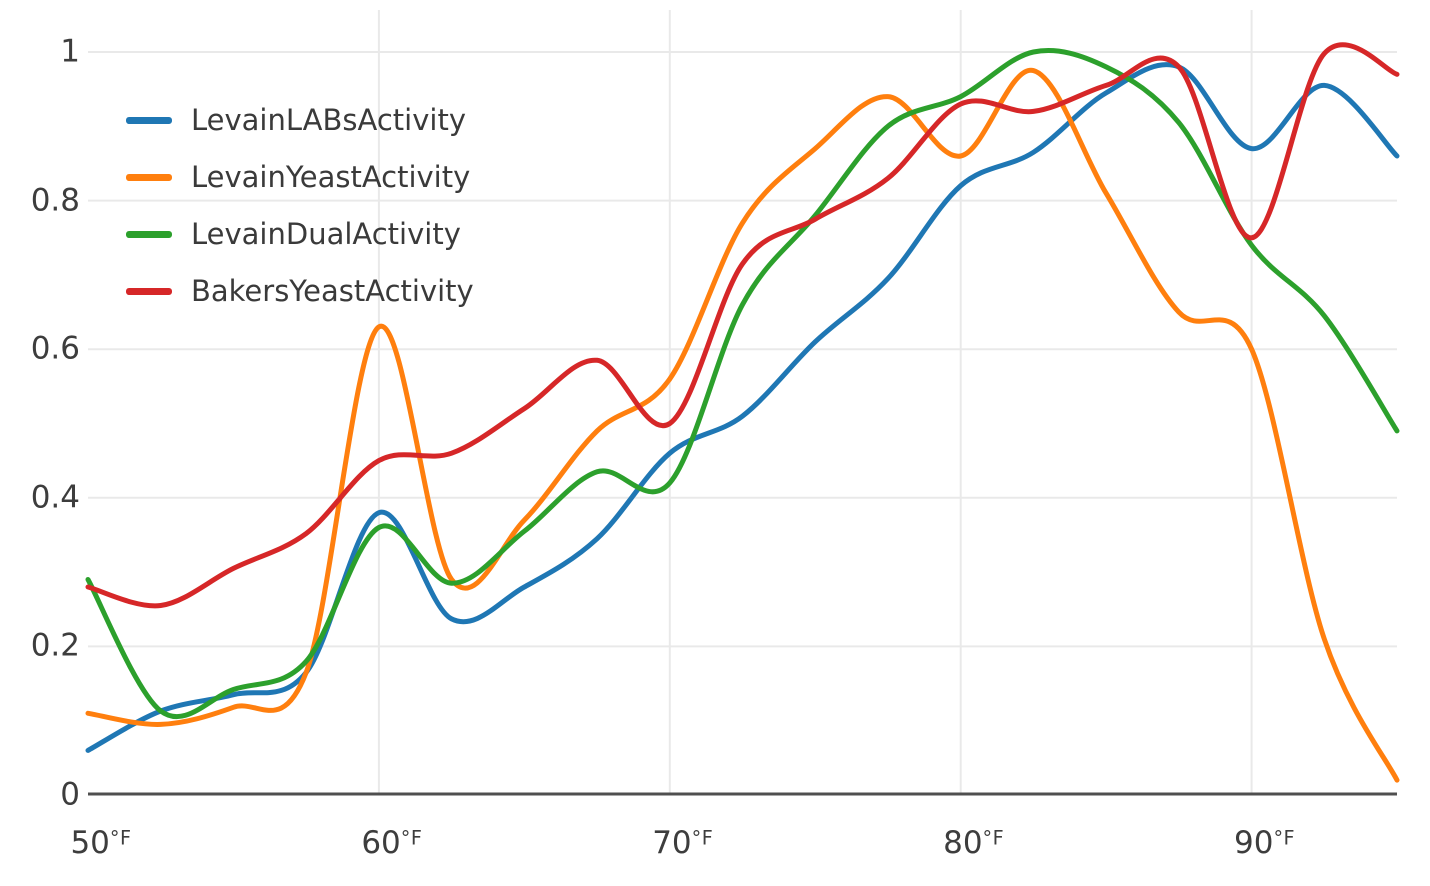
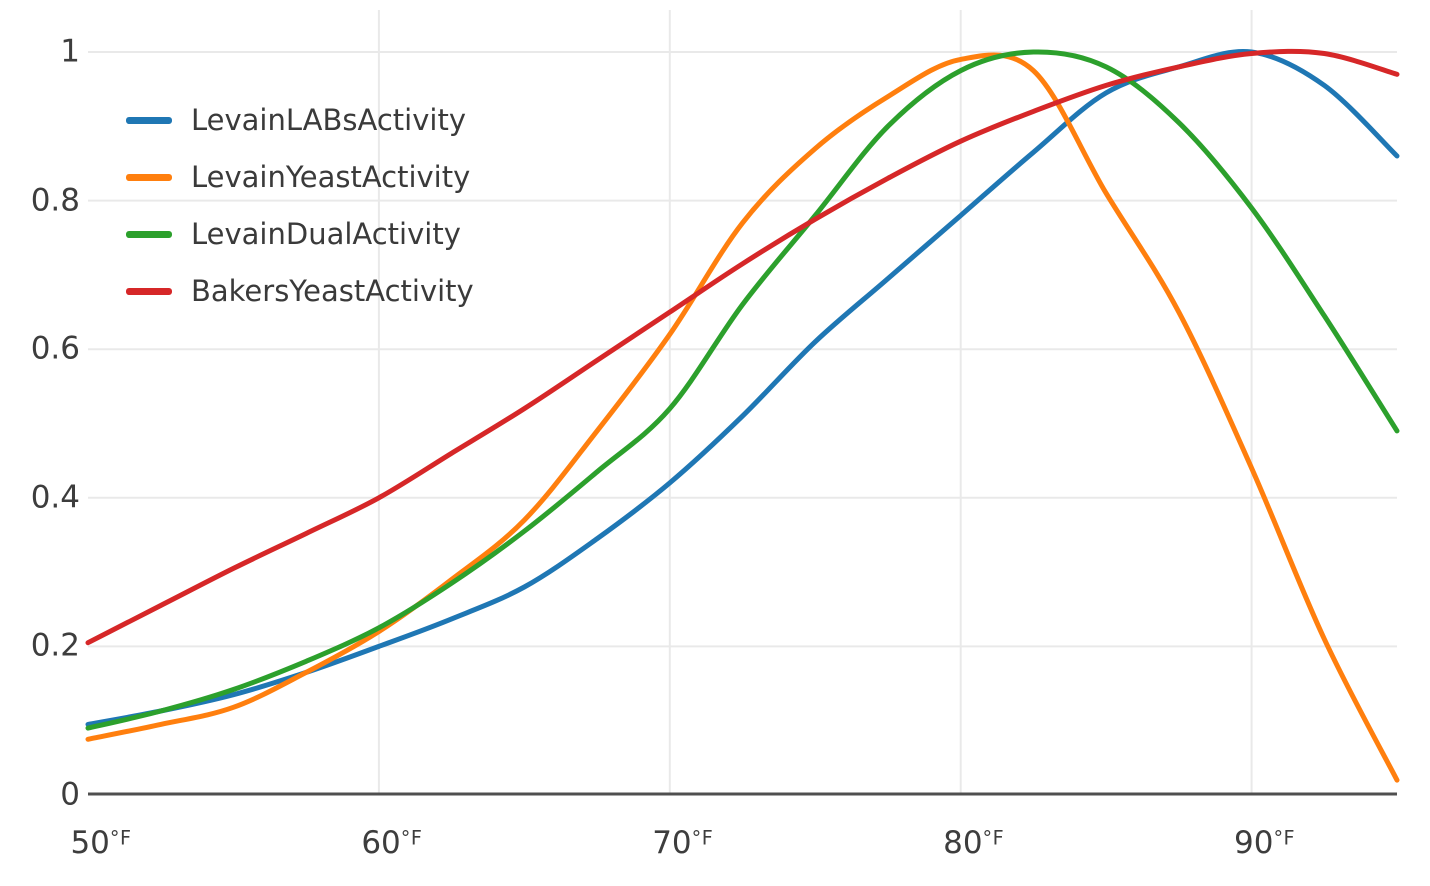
LevainLABsActivity/50: 0.06 -> 0.10
LevainYeastActivity/50: 0.11 -> 0.07
LevainDualActivity/50: 0.29 -> 0.09
BakersYeastActivity/50: 0.28 -> 0.20
LevainLABsActivity/60: 0.38 -> 0.20
LevainYeastActivity/60: 0.63 -> 0.22
LevainDualActivity/60: 0.36 -> 0.23
BakersYeastActivity/60: 0.45 -> 0.40
LevainLABsActivity/70: 0.46 -> 0.42
LevainYeastActivity/70: 0.56 -> 0.62
LevainDualActivity/70: 0.42 -> 0.52
BakersYeastActivity/70: 0.50 -> 0.65
LevainLABsActivity/80: 0.82 -> 0.78
LevainYeastActivity/80: 0.86 -> 0.99
LevainDualActivity/80: 0.94 -> 0.97
BakersYeastActivity/80: 0.93 -> 0.88
LevainLABsActivity/90: 0.87 -> 1.00
LevainYeastActivity/90: 0.60 -> 0.44
LevainDualActivity/90: 0.74 -> 0.79
BakersYeastActivity/90: 0.75 -> 1.00
